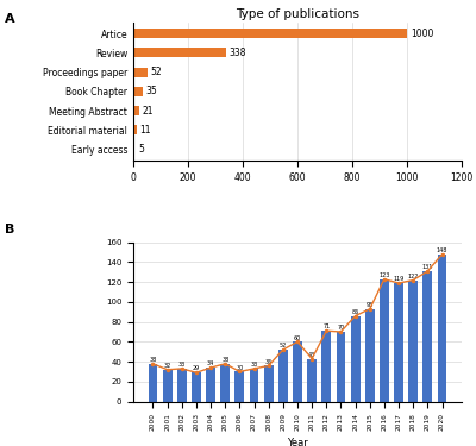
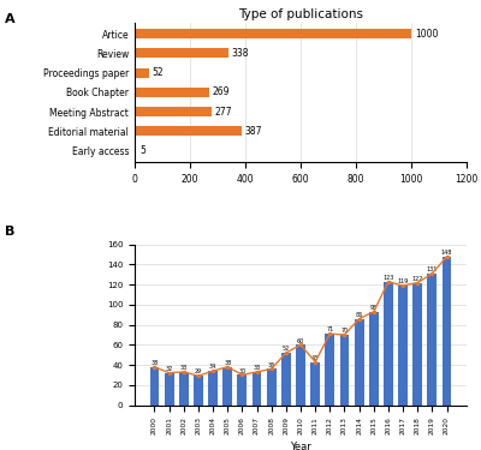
Type of publications/Book Chapter: 35 -> 269
Type of publications/Meeting Abstract: 21 -> 277
Type of publications/Editorial material: 11 -> 387
